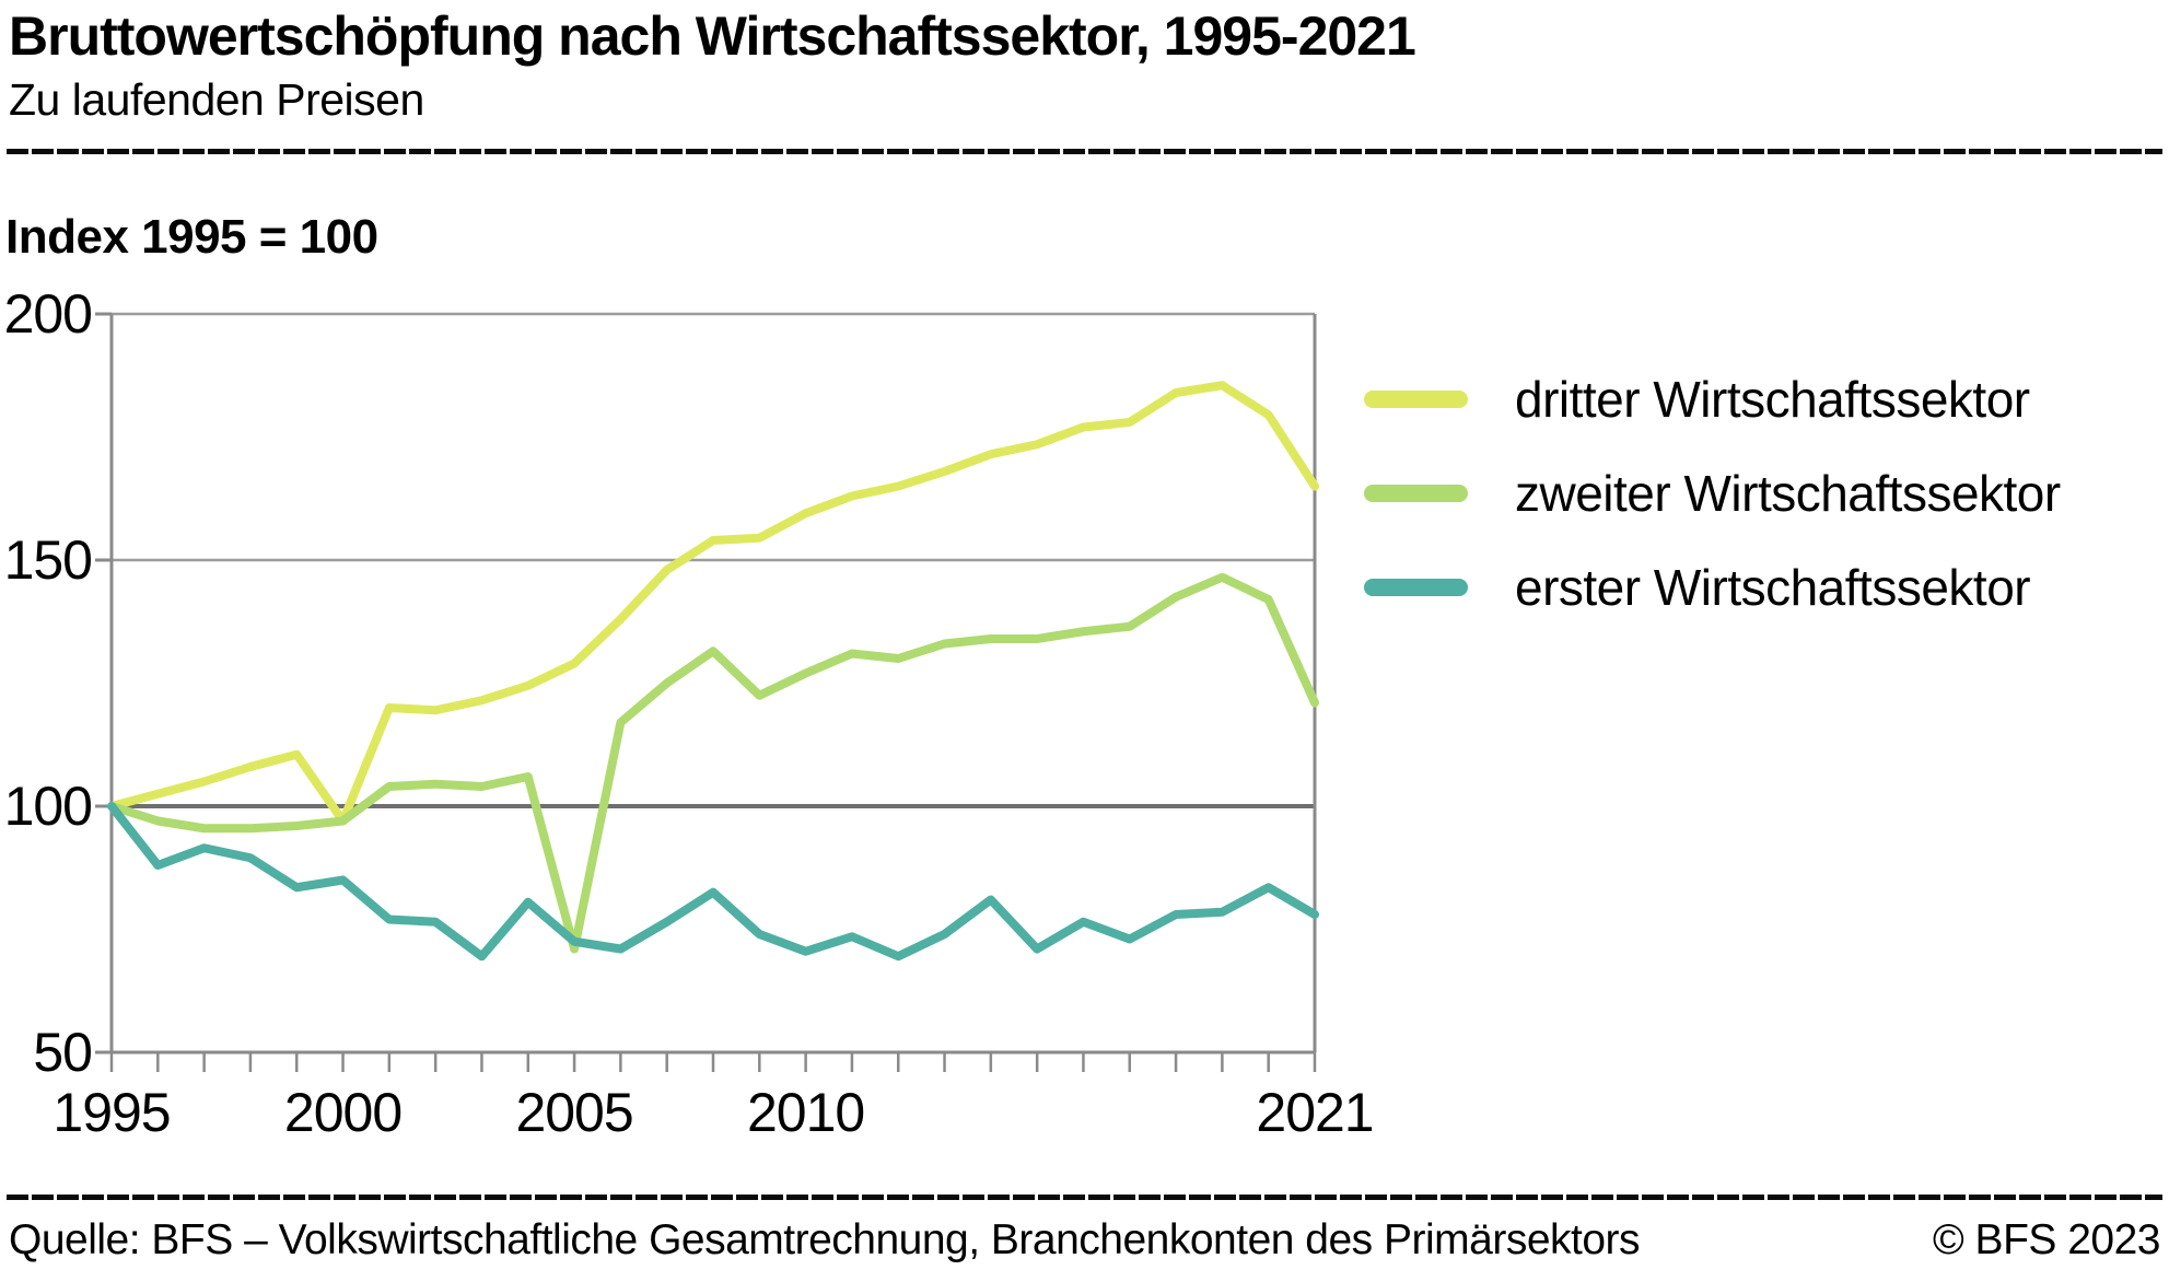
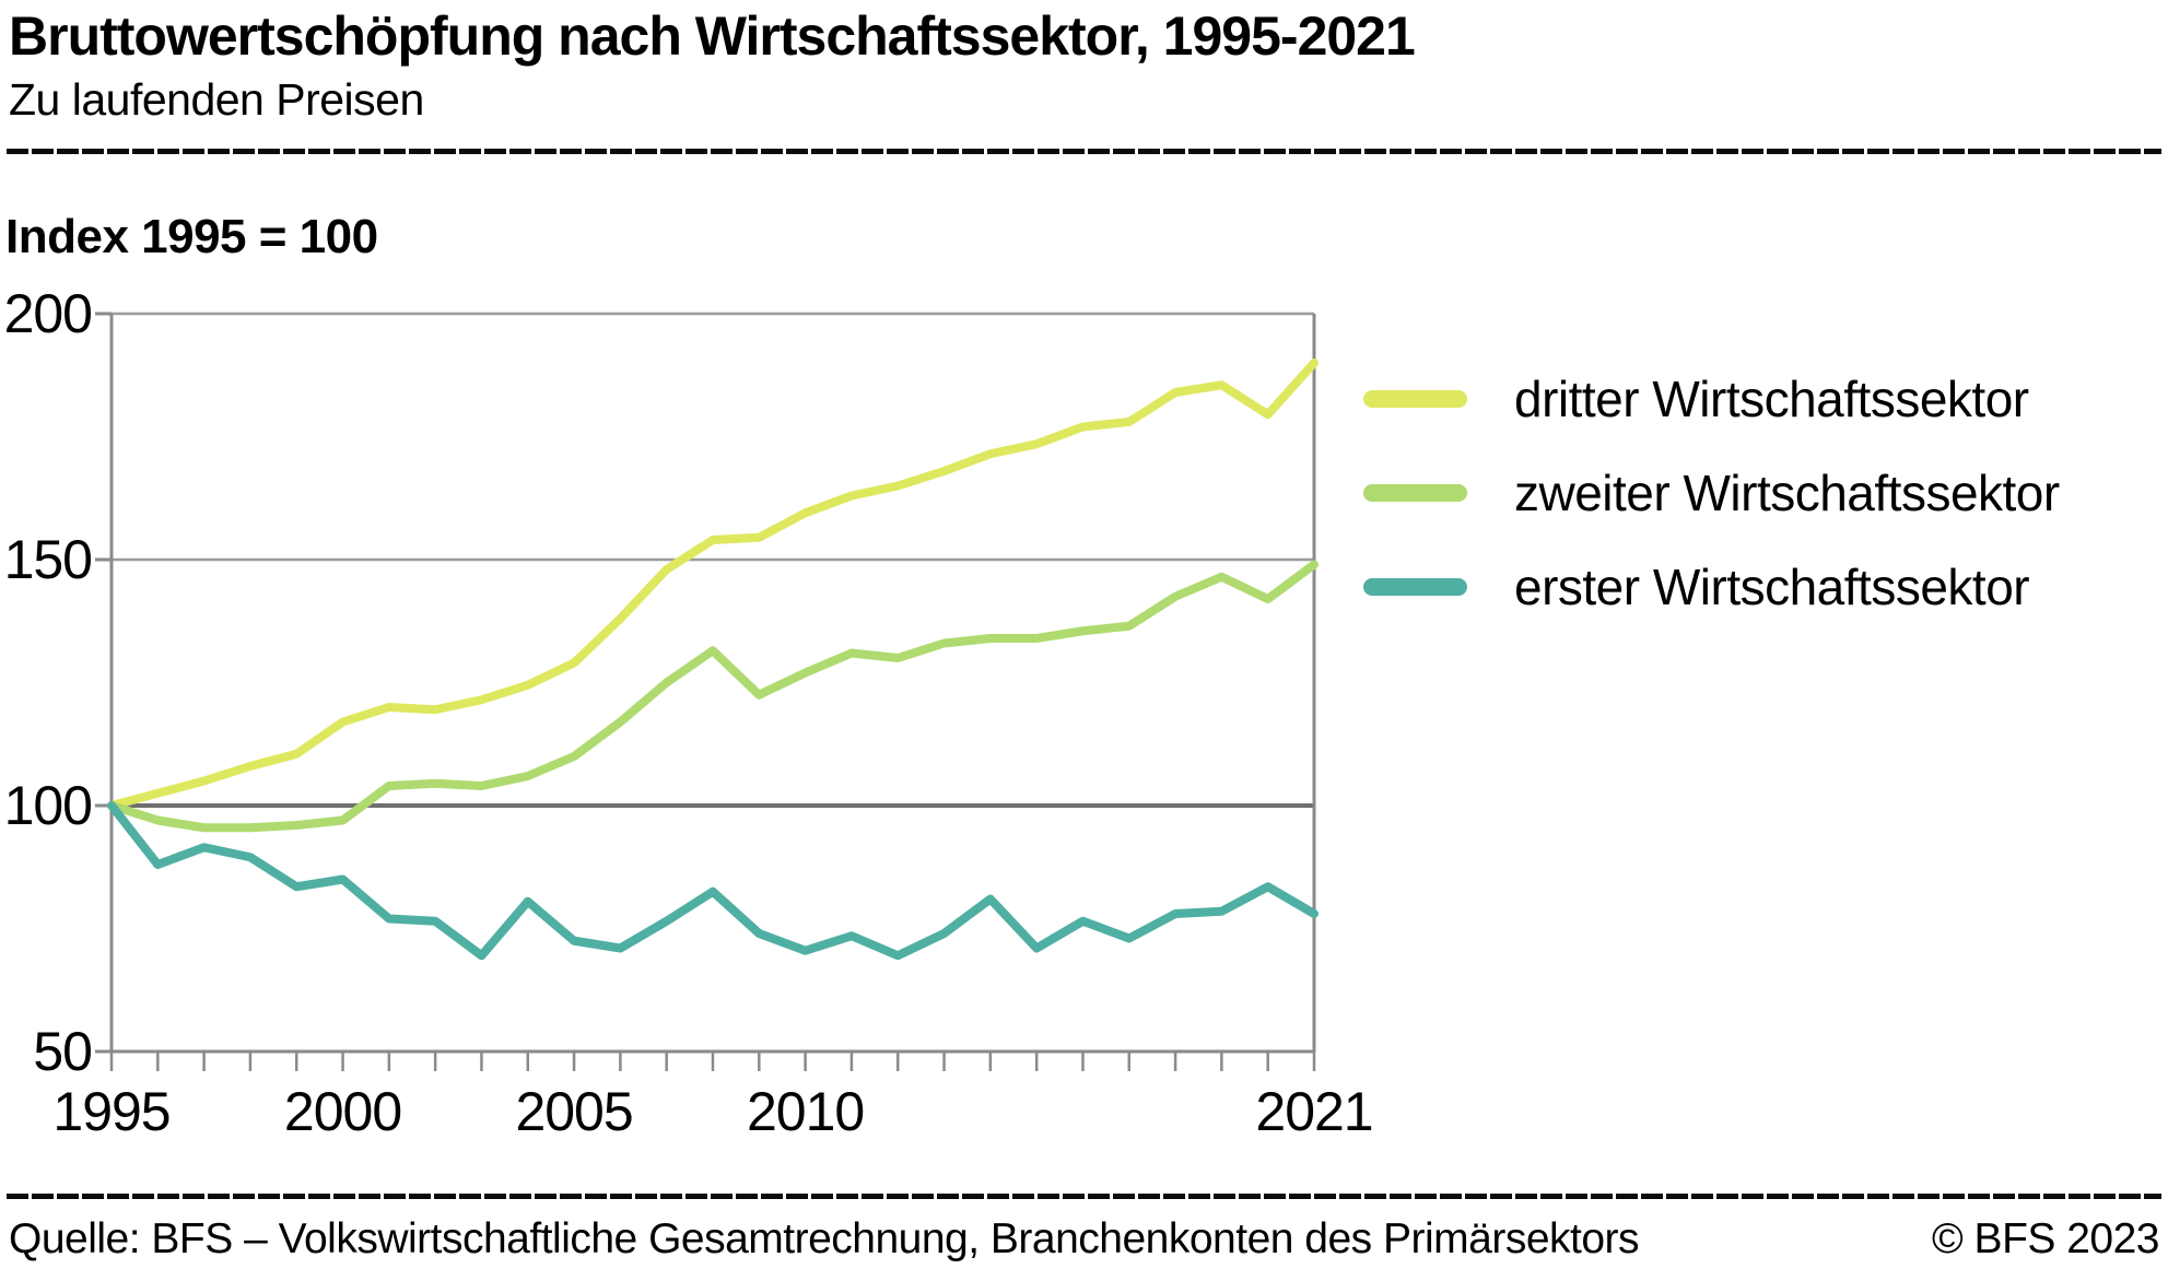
dritter Wirtschaftssektor/2000: 97 -> 117
zweiter Wirtschaftssektor/2005: 71 -> 110
dritter Wirtschaftssektor/2021: 165 -> 190
zweiter Wirtschaftssektor/2021: 121 -> 149
